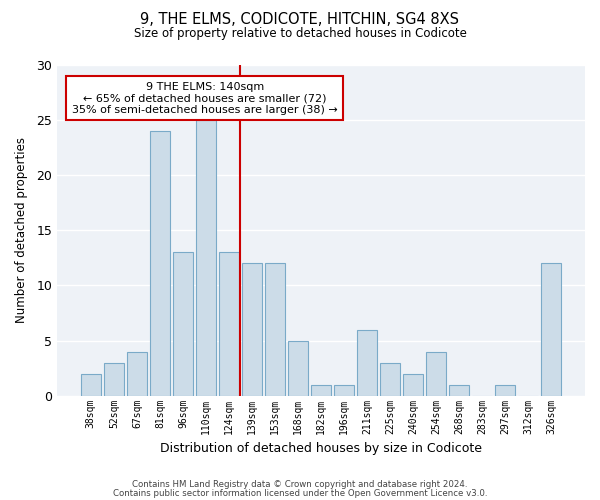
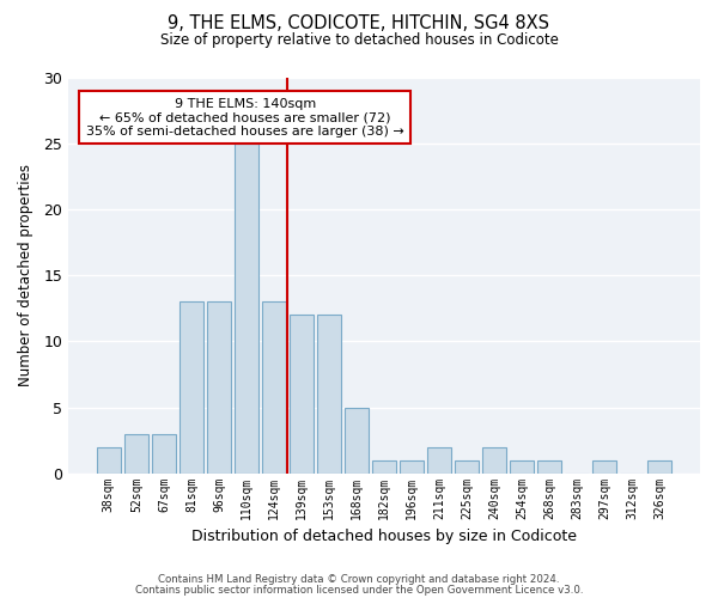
67sqm: 4 -> 3
81sqm: 24 -> 13
211sqm: 6 -> 2
225sqm: 3 -> 1
254sqm: 4 -> 1
326sqm: 12 -> 1
